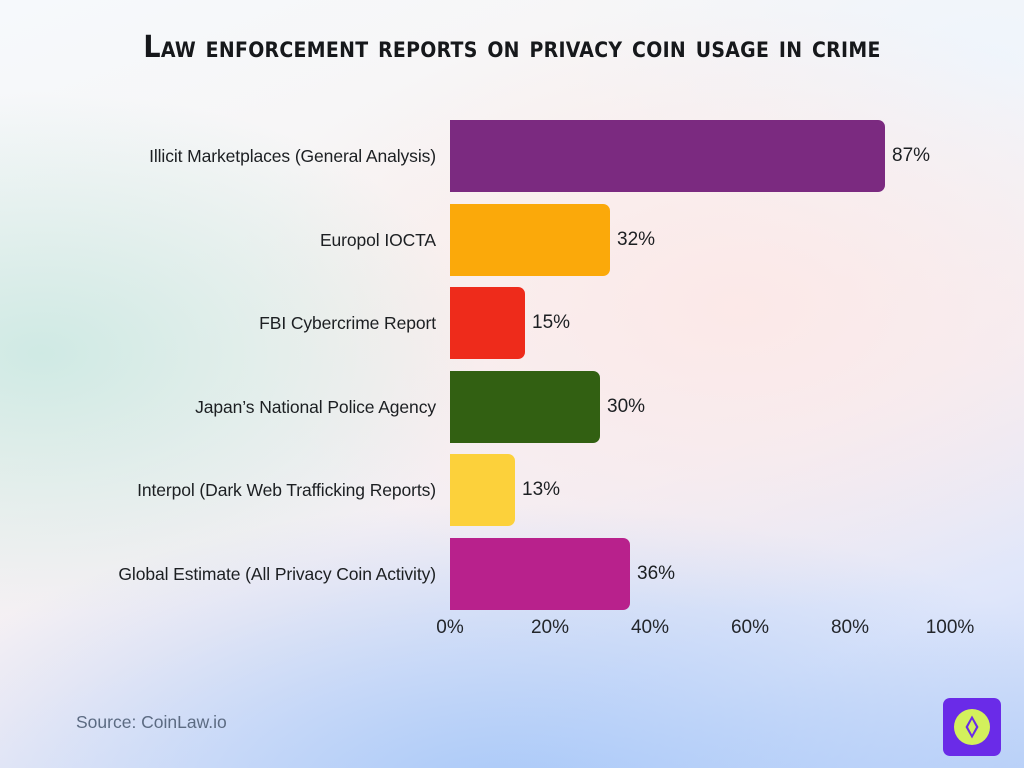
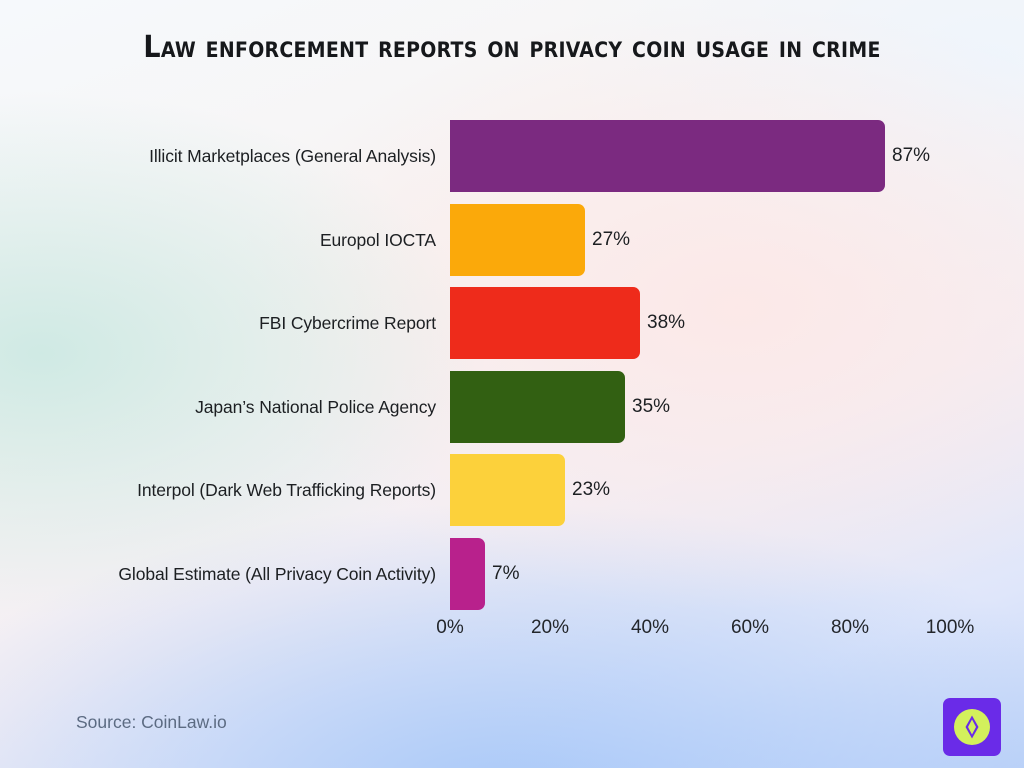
Europol IOCTA: 32% -> 27%
FBI Cybercrime Report: 15% -> 38%
Japan’s National Police Agency: 30% -> 35%
Interpol (Dark Web Trafficking Reports): 13% -> 23%
Global Estimate (All Privacy Coin Activity): 36% -> 7%
